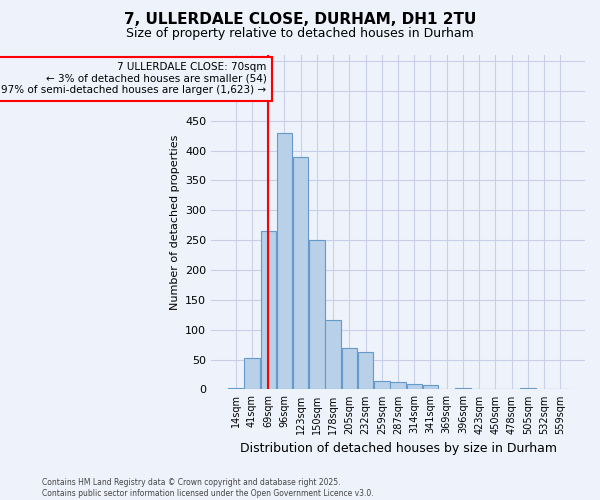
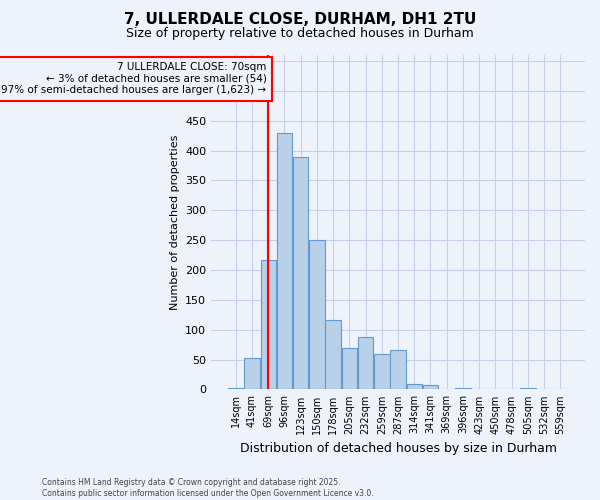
69sqm: 265 -> 216
232sqm: 62 -> 88
259sqm: 14 -> 60
287sqm: 13 -> 66
